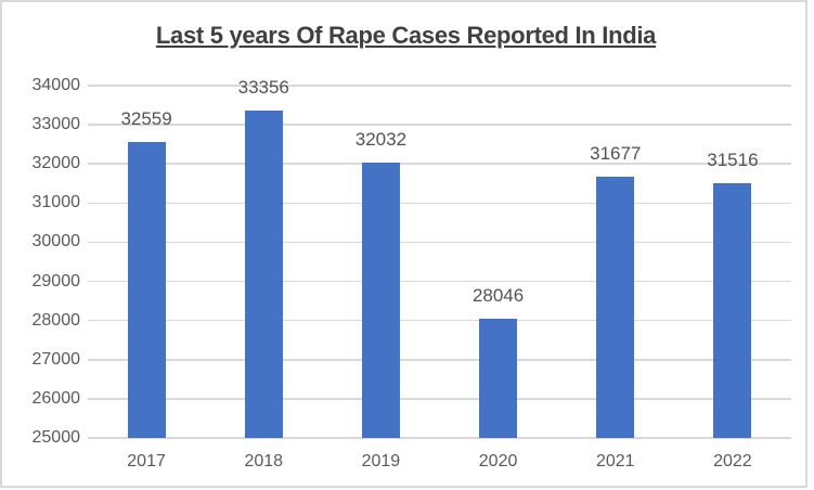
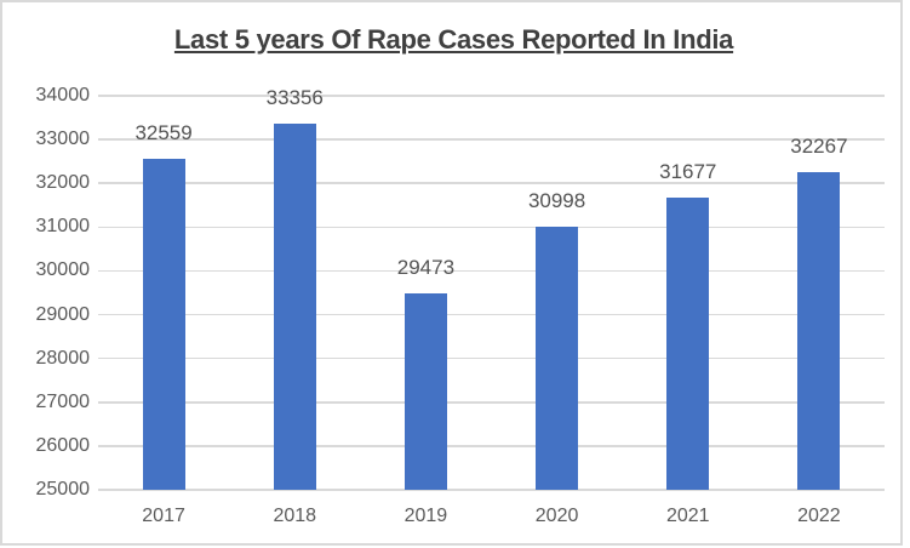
2019: 32032 -> 29473
2020: 28046 -> 30998
2022: 31516 -> 32267
